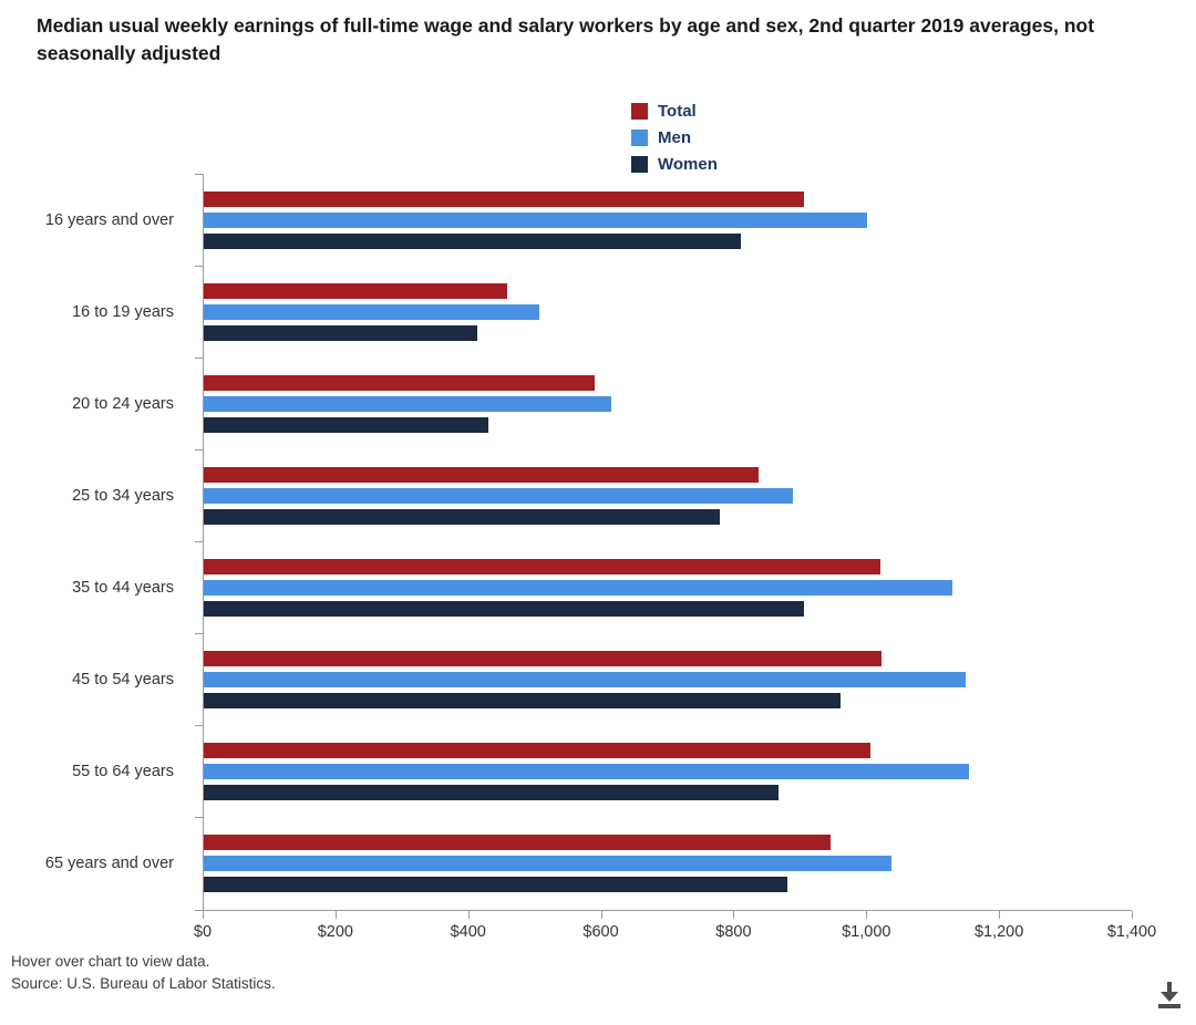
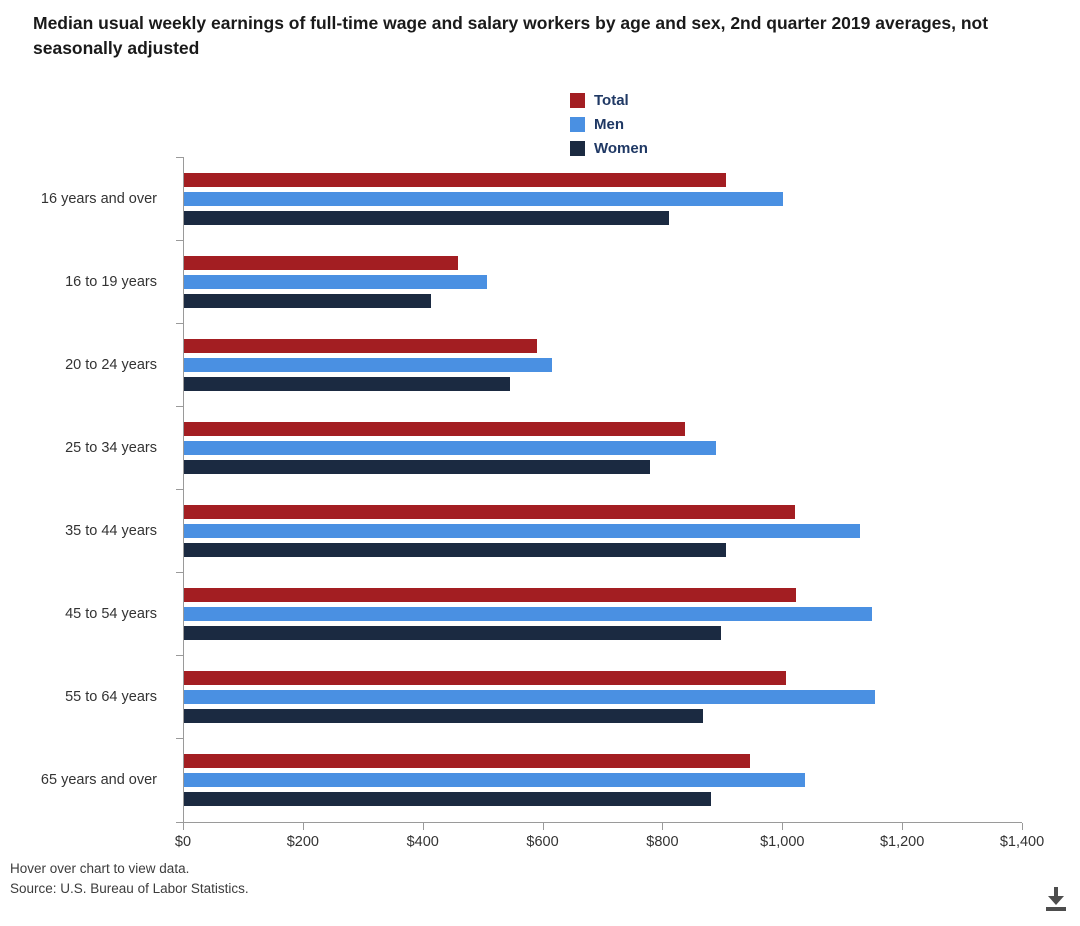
Women/20 to 24 years: $430 -> $540
Women/45 to 54 years: $960 -> $900
